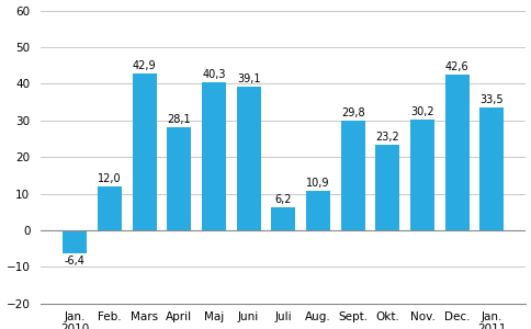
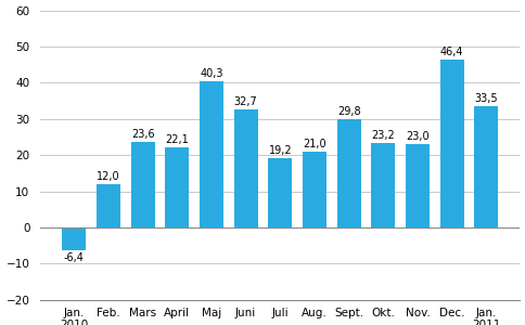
Mars: 42,9 -> 23,6
April: 28,1 -> 22,1
Juni: 39,1 -> 32,7
Juli: 6,2 -> 19,2
Aug.: 10,9 -> 21,0
Nov.: 30,2 -> 23,0
Dec.: 42,6 -> 46,4
